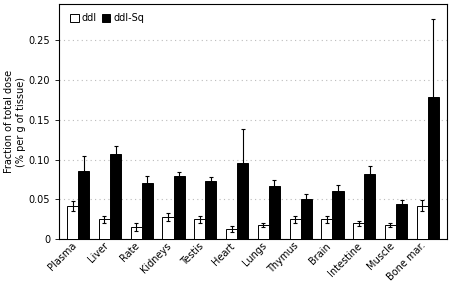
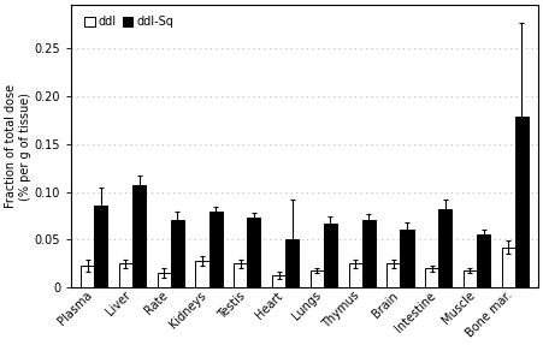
ddI/Plasma: 0.042 -> 0.023
ddI-Sq/Heart: 0.096 -> 0.050
ddI-Sq/Thymus: 0.050 -> 0.070
ddI-Sq/Muscle: 0.044 -> 0.055
